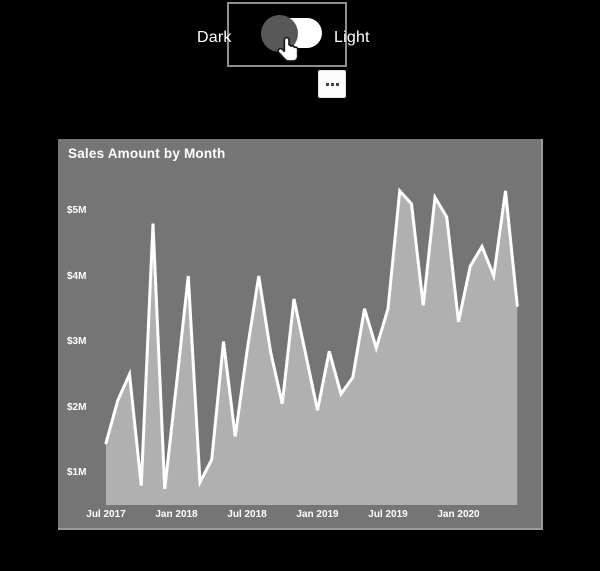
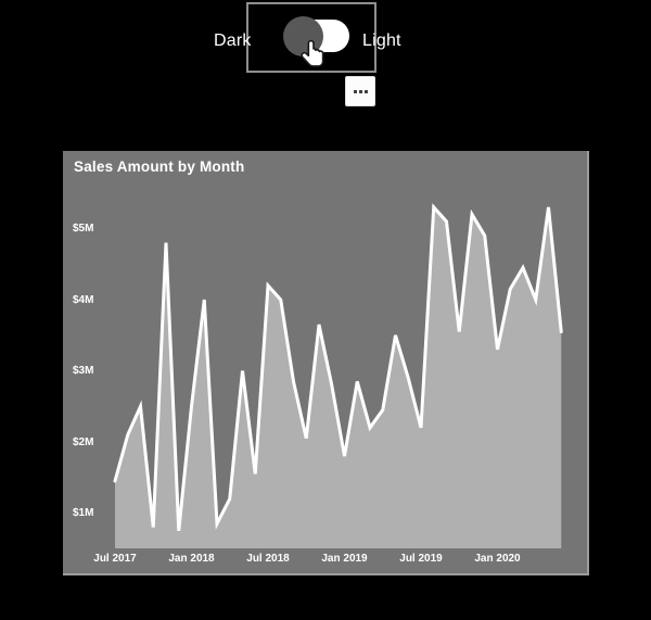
Jan 2018: $2.4M -> $2.5M
Jul 2018: $2.9M -> $4.2M
Jan 2019: $1.9M -> $1.8M
Jul 2019: $3.5M -> $2.2M
